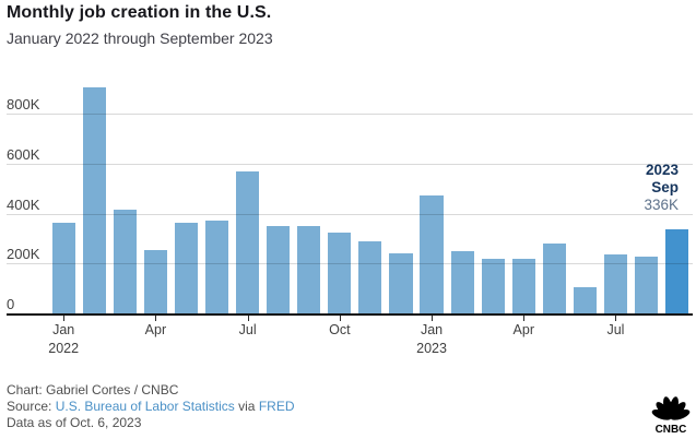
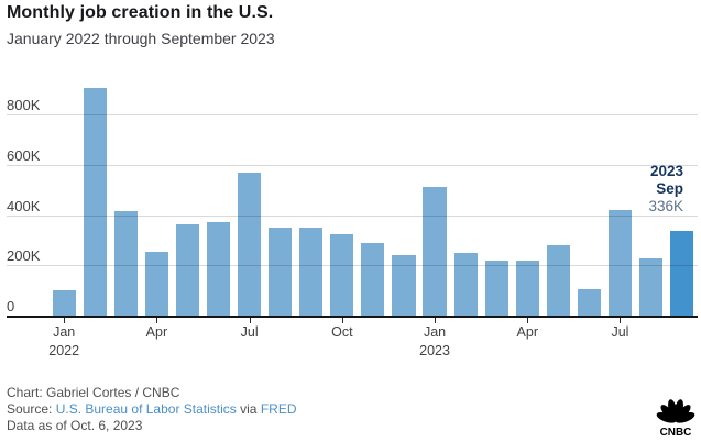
Jan 2022: 360K -> 100K
Jan 2023: 470K -> 510K
Jul 2023: 240K -> 420K
